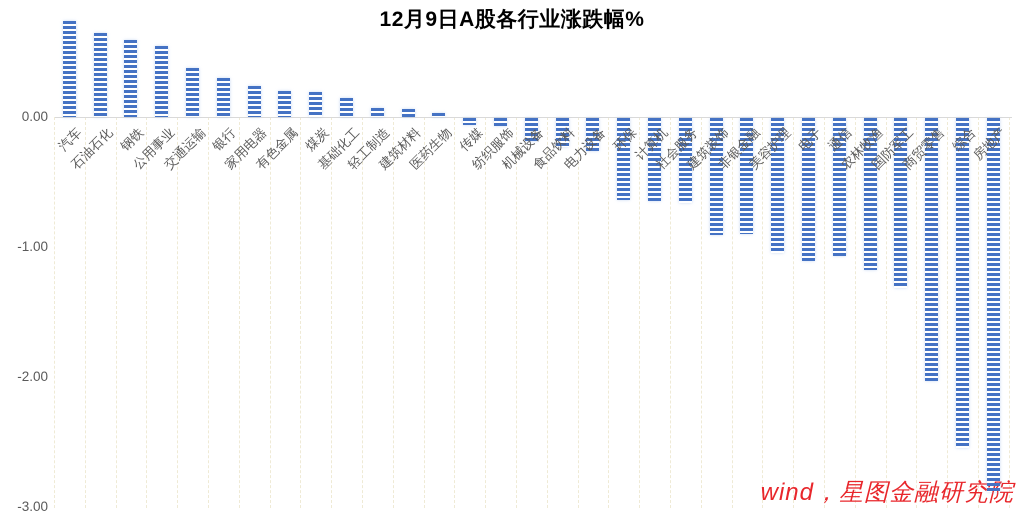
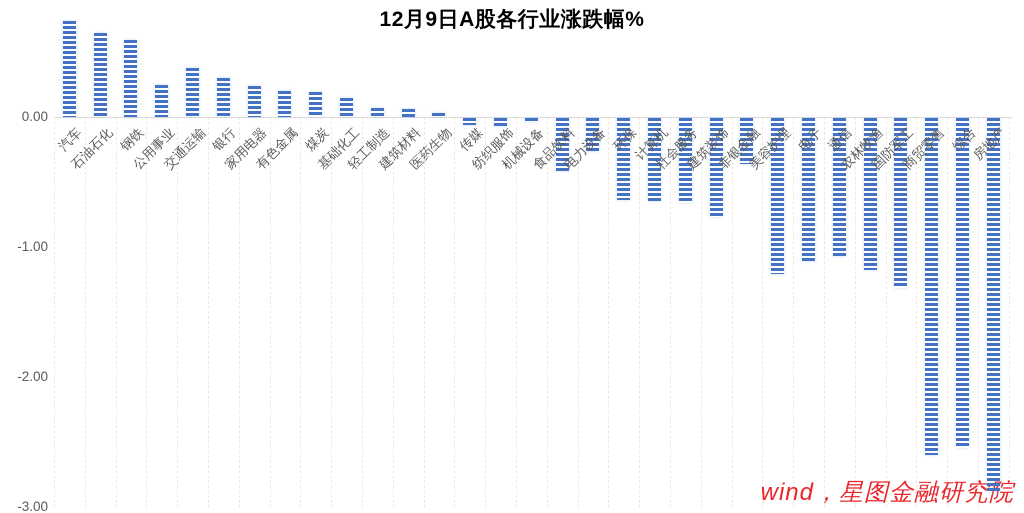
公用事业: 0.55 -> 0.25
机械设备: -0.18 -> -0.03
食品饮料: -0.22 -> -0.41
建筑装饰: -0.90 -> -0.76
非银金融: -0.89 -> -0.35
美容护理: -1.04 -> -1.20
商贸零售: -2.02 -> -2.59
